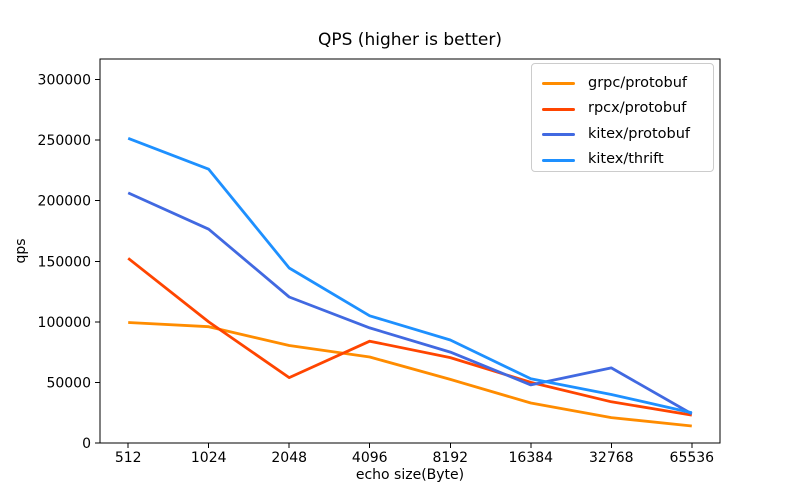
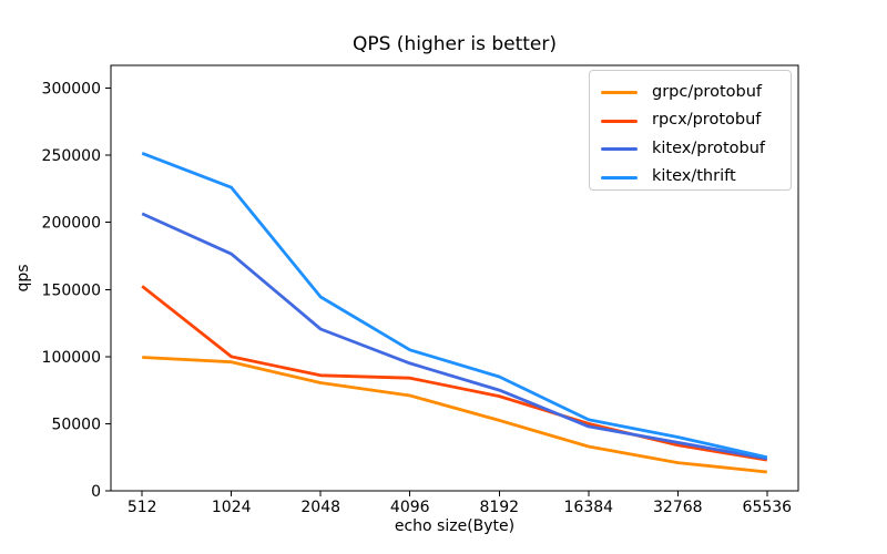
rpcx/protobuf/2048: 54000 -> 86000
kitex/protobuf/32768: 62000 -> 36000
